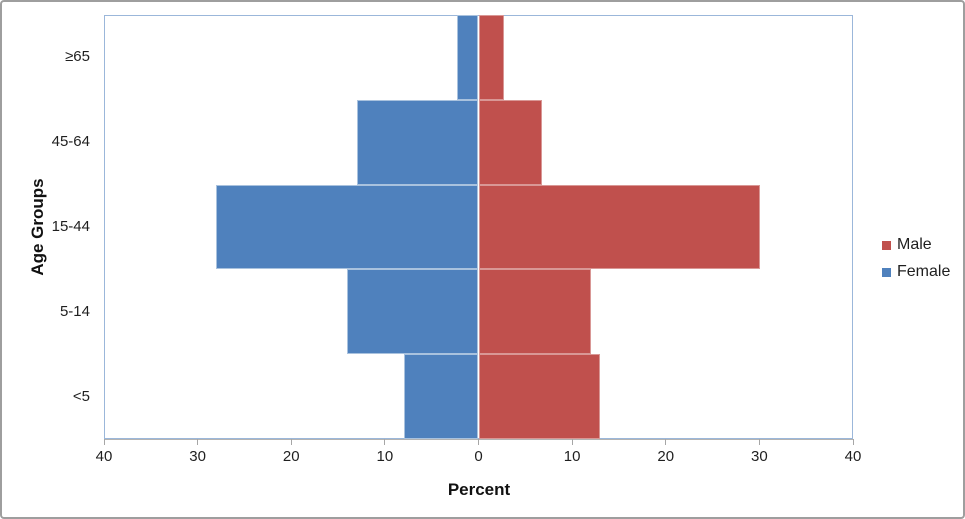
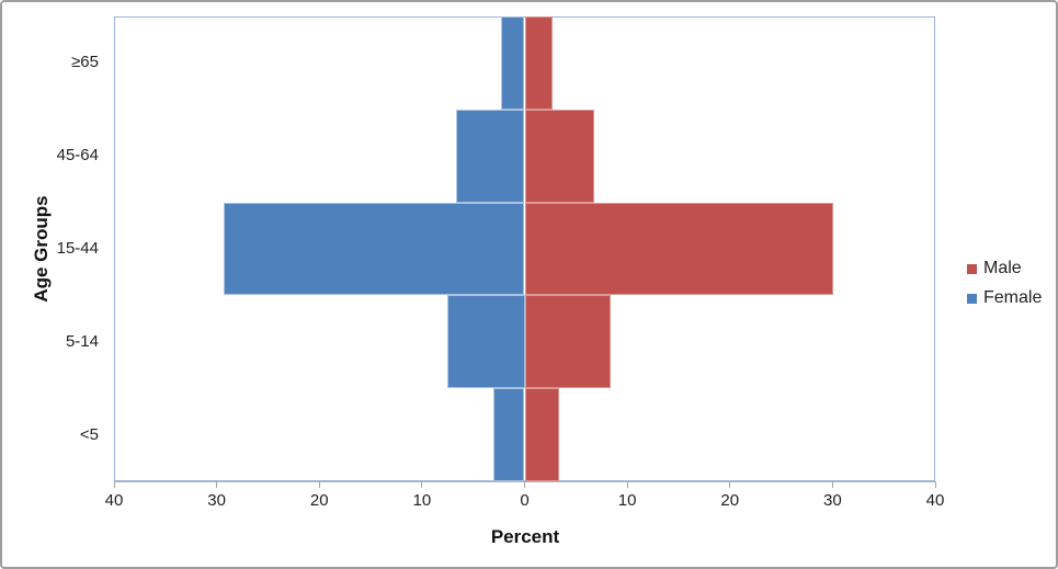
Female/45-64: 13 -> 7
Female/15-44: 28 -> 29
Male/5-14: 12 -> 8
Female/5-14: 14 -> 8
Male/<5: 13 -> 3
Female/<5: 8 -> 3
